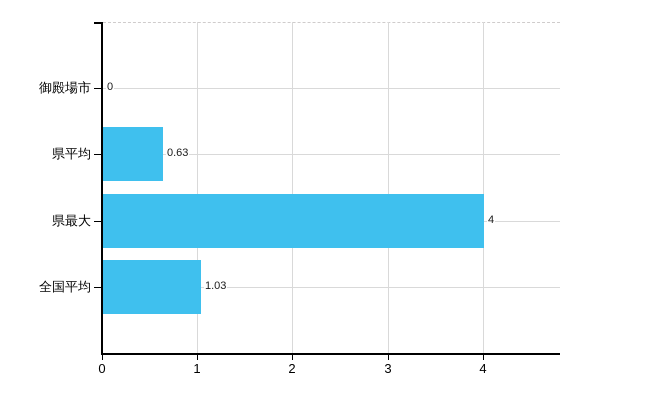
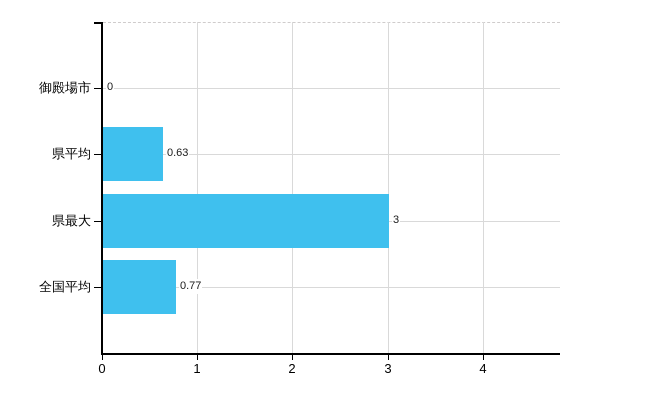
県最大: 4 -> 3
全国平均: 1.03 -> 0.77
